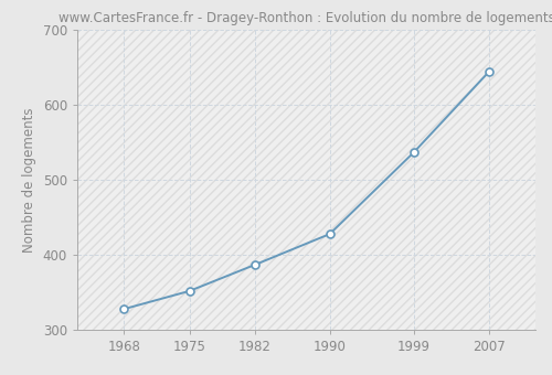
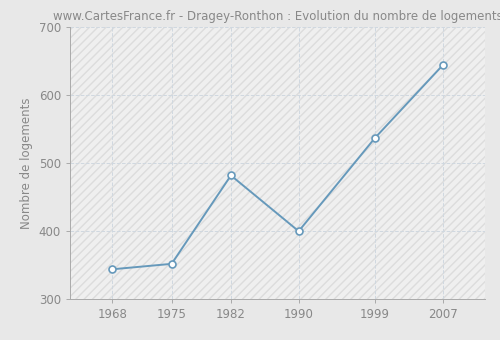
1968: 328 -> 344
1982: 387 -> 482
1990: 428 -> 400
